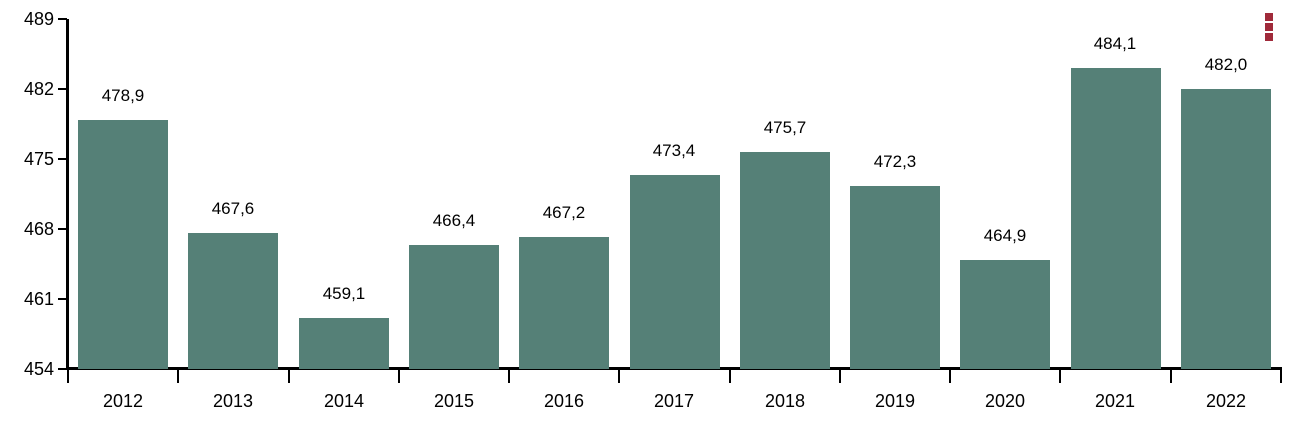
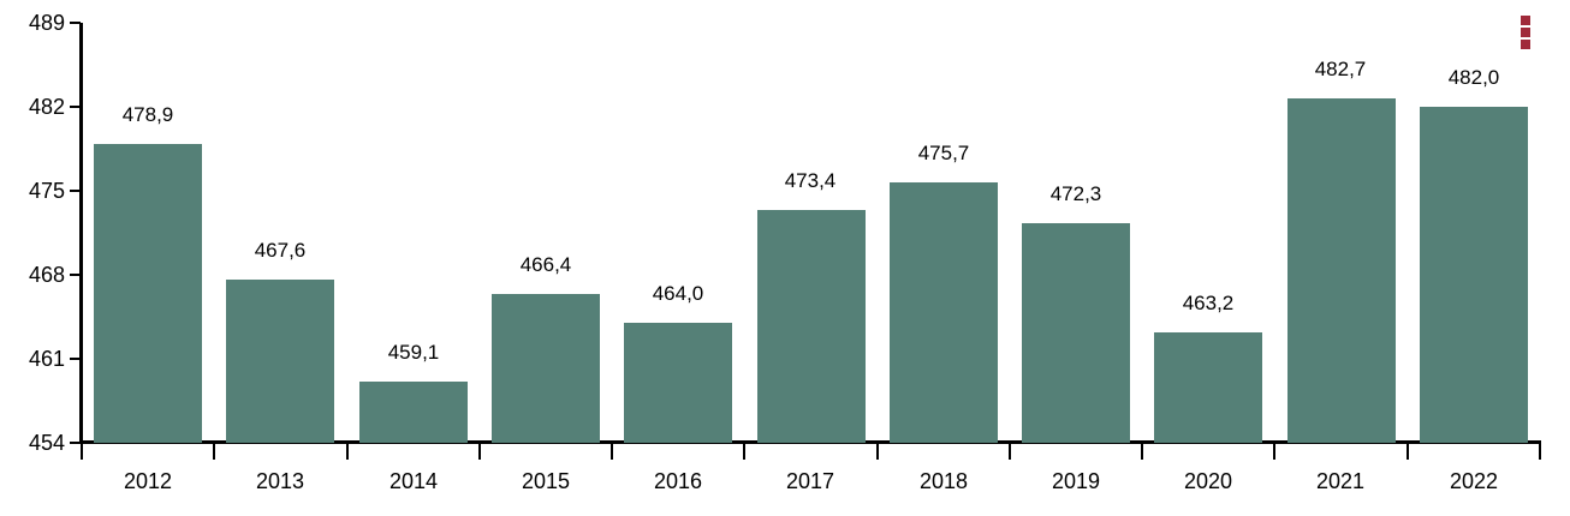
2016: 467,2 -> 464,0
2020: 464,9 -> 463,2
2021: 484,1 -> 482,7
